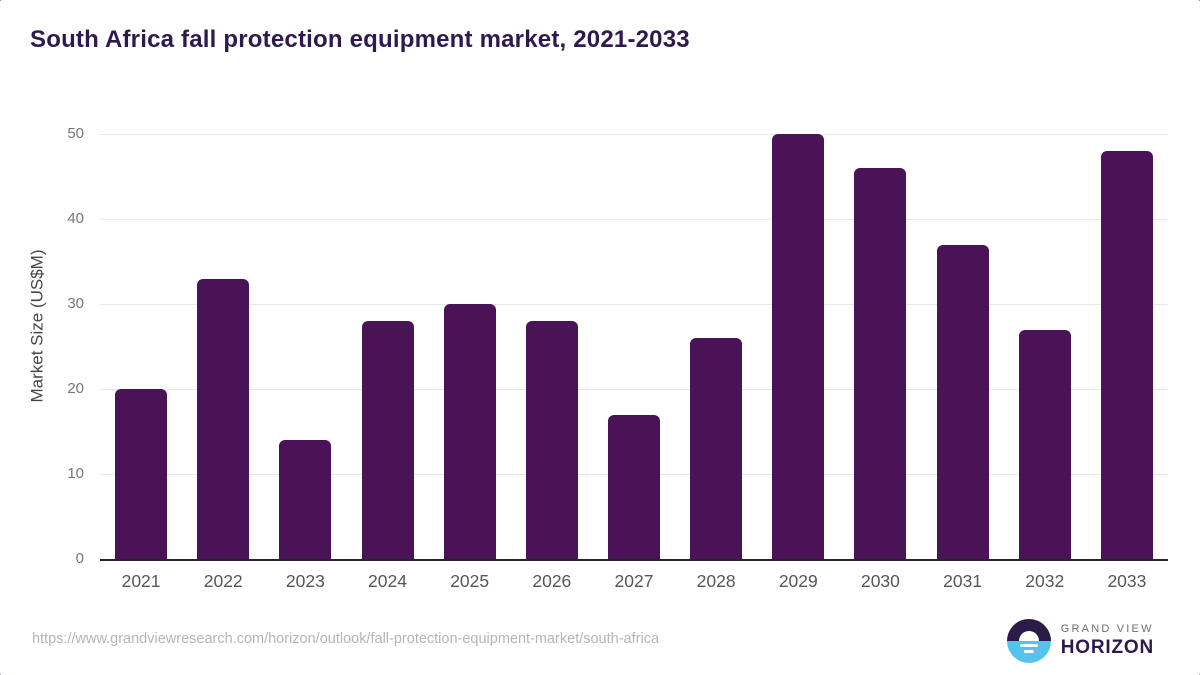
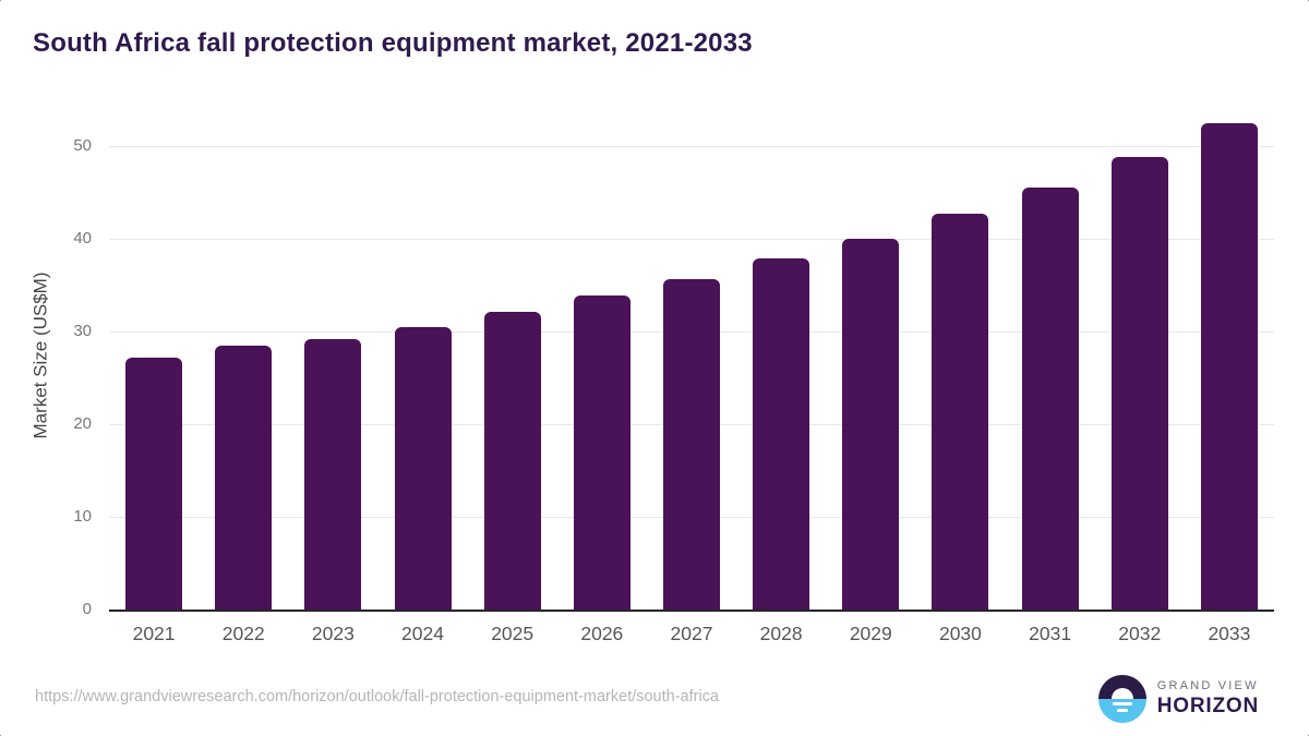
2021: 20 -> 27
2022: 33 -> 28
2023: 14 -> 29
2024: 28 -> 30
2025: 30 -> 32
2026: 28 -> 34
2027: 17 -> 36
2028: 26 -> 38
2029: 50 -> 40
2030: 46 -> 43
2031: 37 -> 46
2032: 27 -> 49
2033: 48 -> 52
